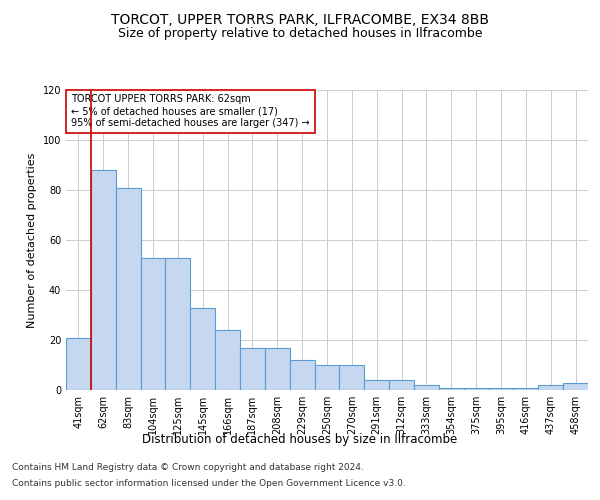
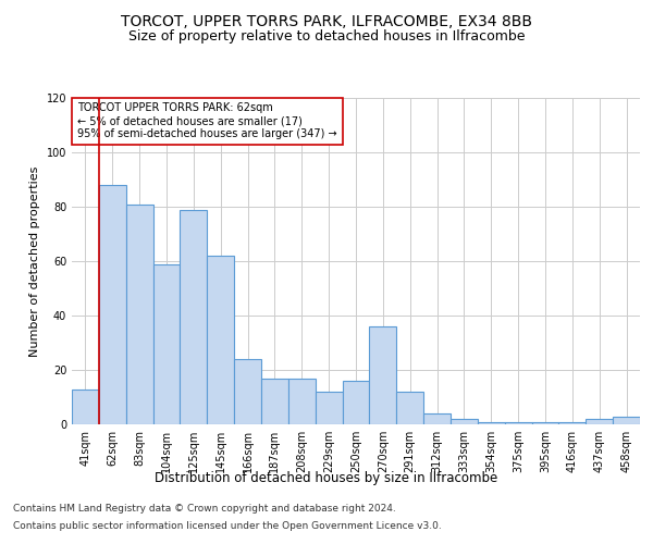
41sqm: 21 -> 13
104sqm: 53 -> 59
125sqm: 53 -> 79
145sqm: 33 -> 62
250sqm: 10 -> 16
270sqm: 10 -> 36
291sqm: 4 -> 12
